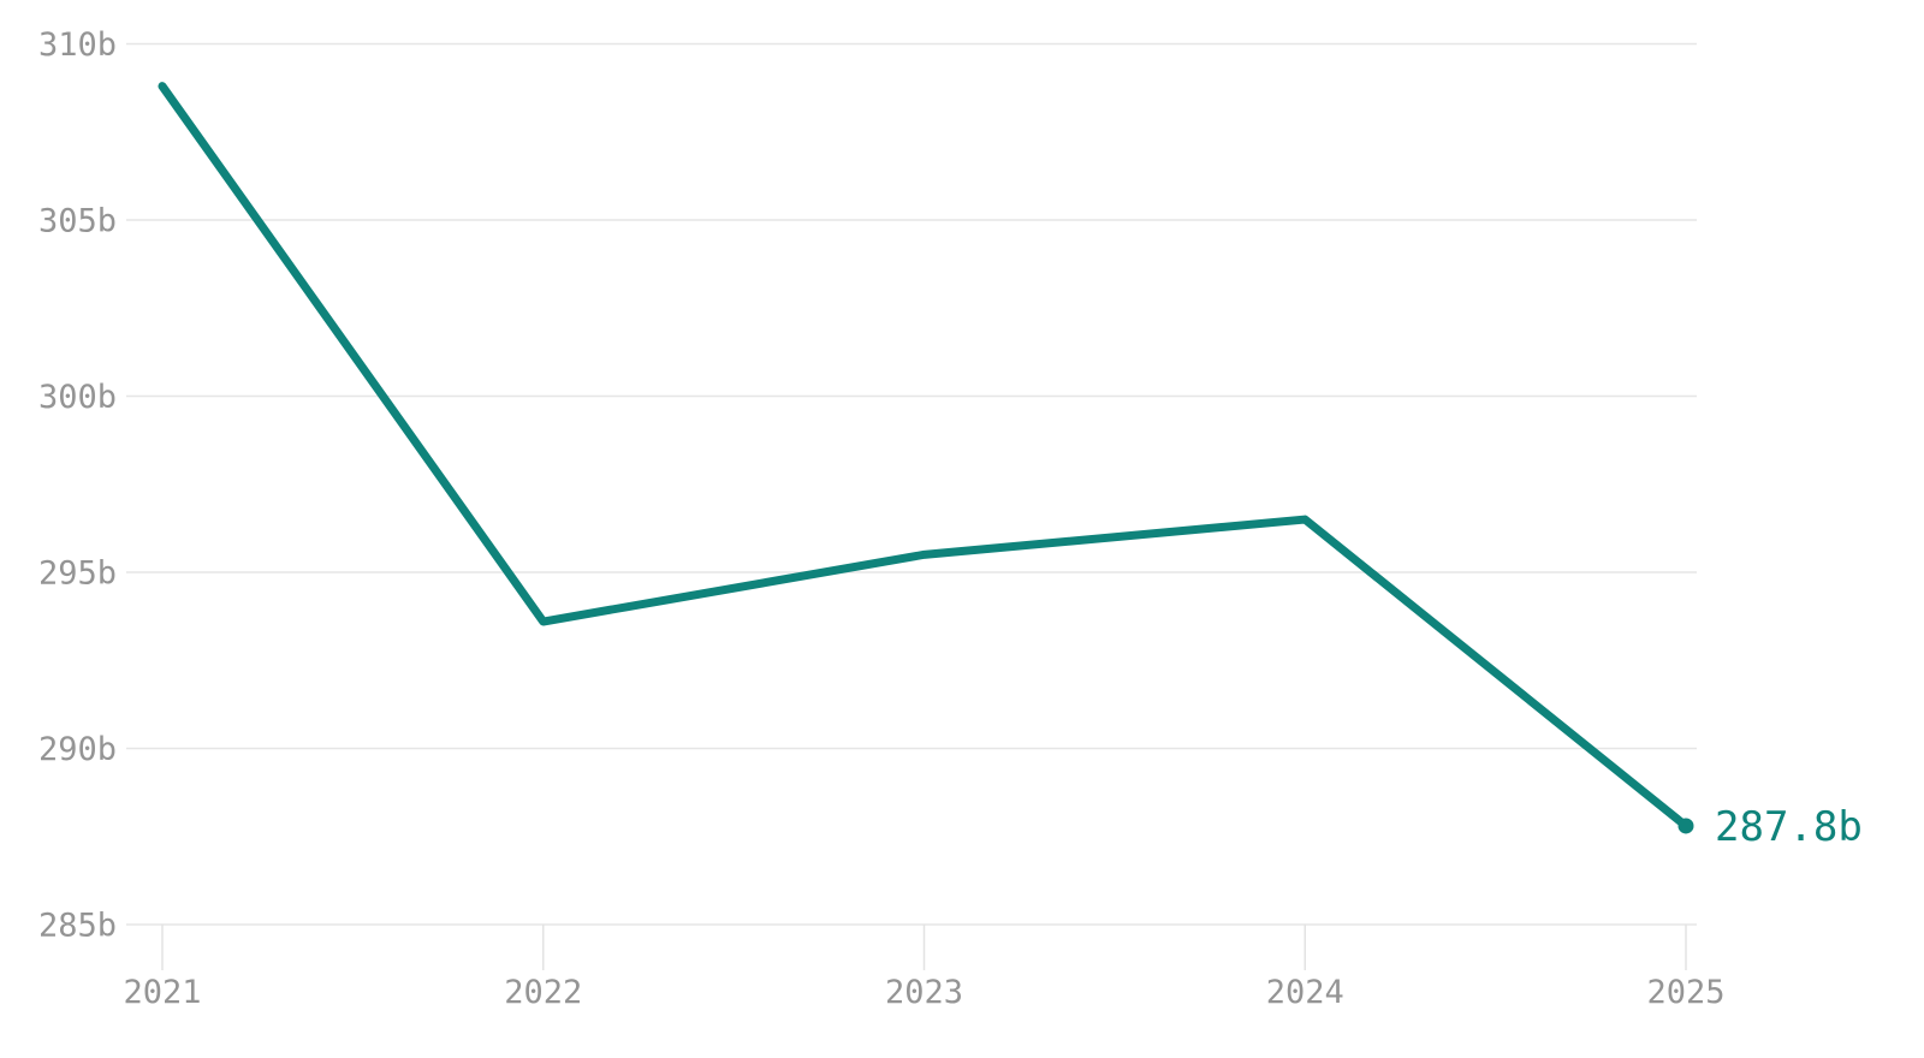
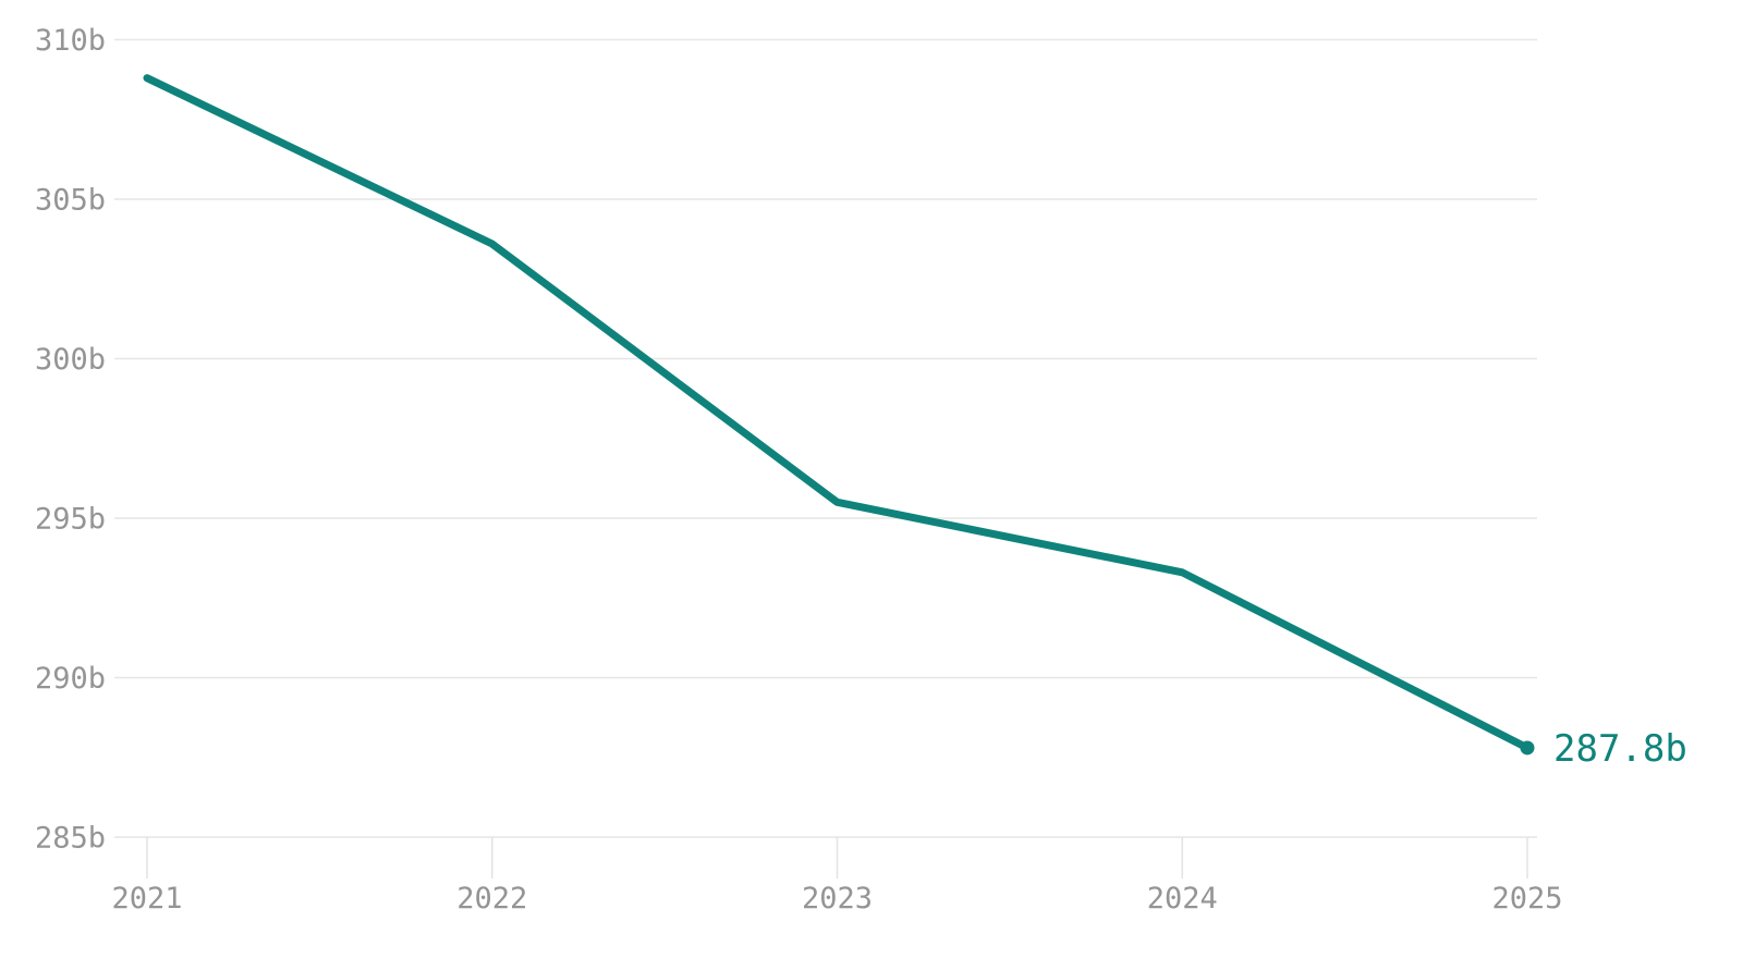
2022: 293.6b -> 303.6b
2024: 296.5b -> 293.3b
